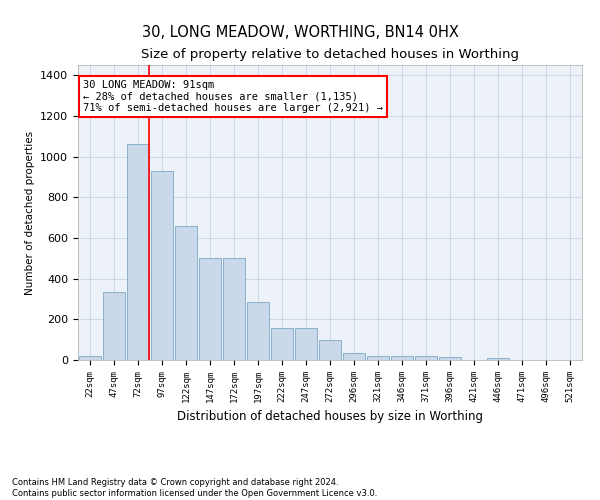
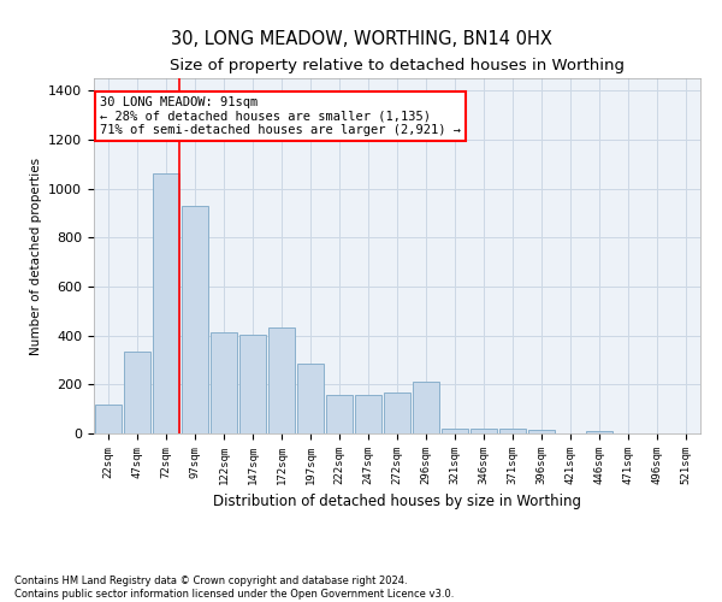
22sqm: 20 -> 120
122sqm: 660 -> 415
147sqm: 500 -> 405
172sqm: 500 -> 435
272sqm: 100 -> 165
296sqm: 35 -> 210
